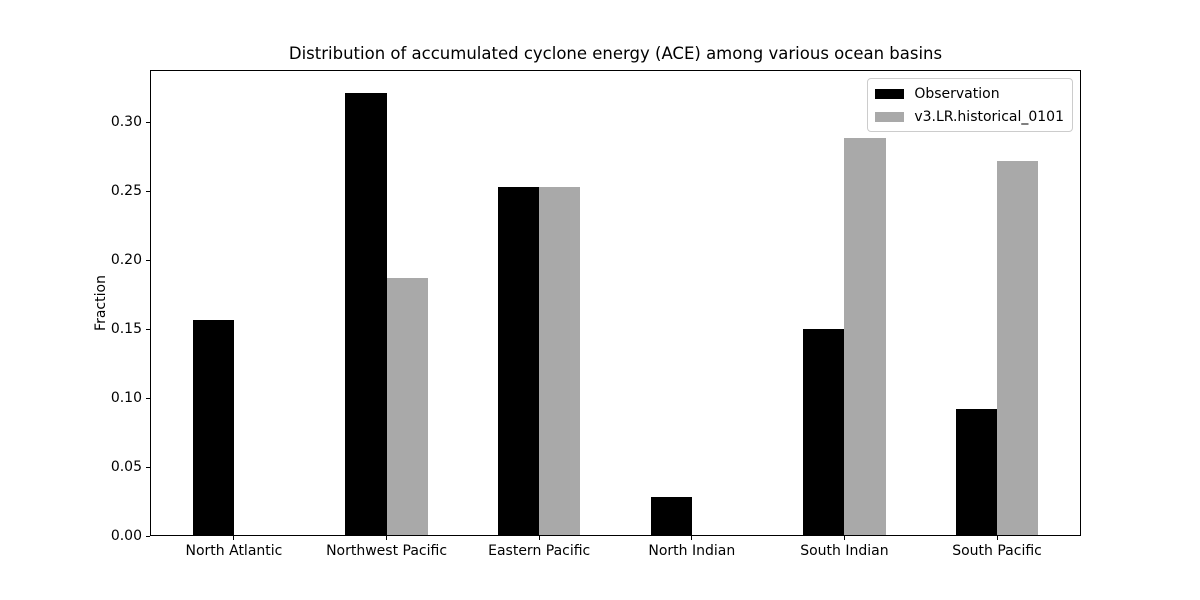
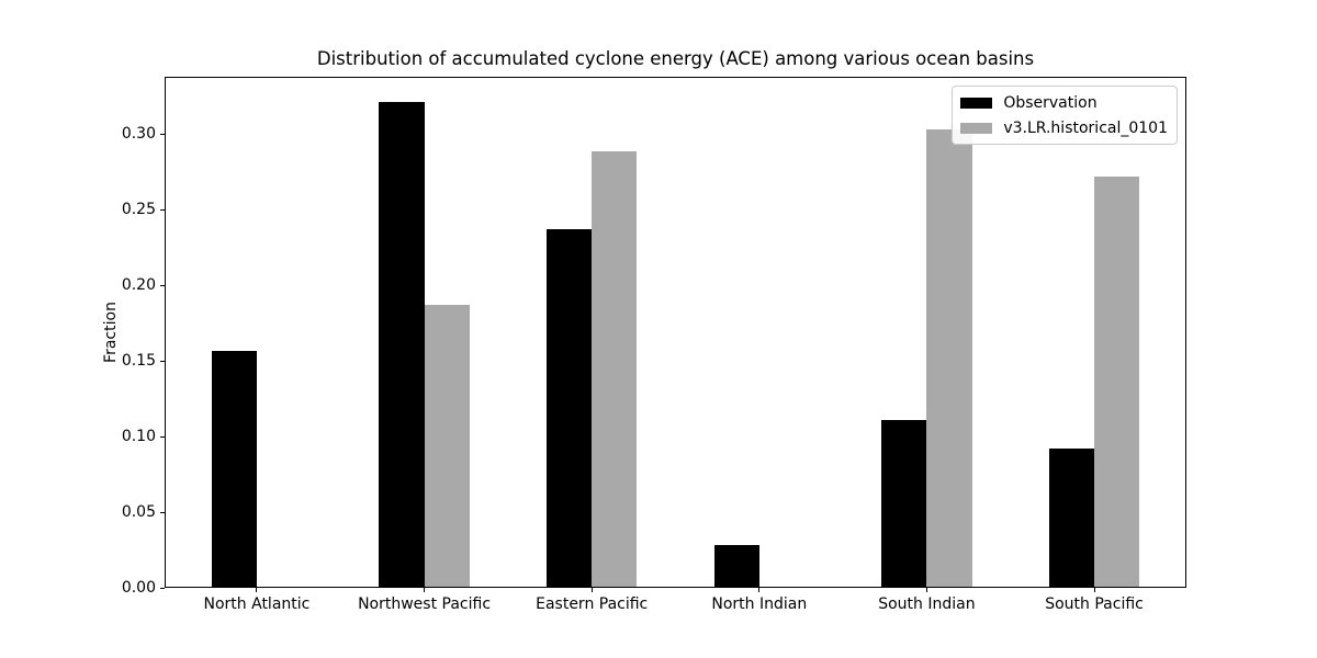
Observation/Eastern Pacific: 0.253 -> 0.237
v3.LR.historical_0101/Eastern Pacific: 0.253 -> 0.289
Observation/South Indian: 0.150 -> 0.111
v3.LR.historical_0101/South Indian: 0.289 -> 0.303
